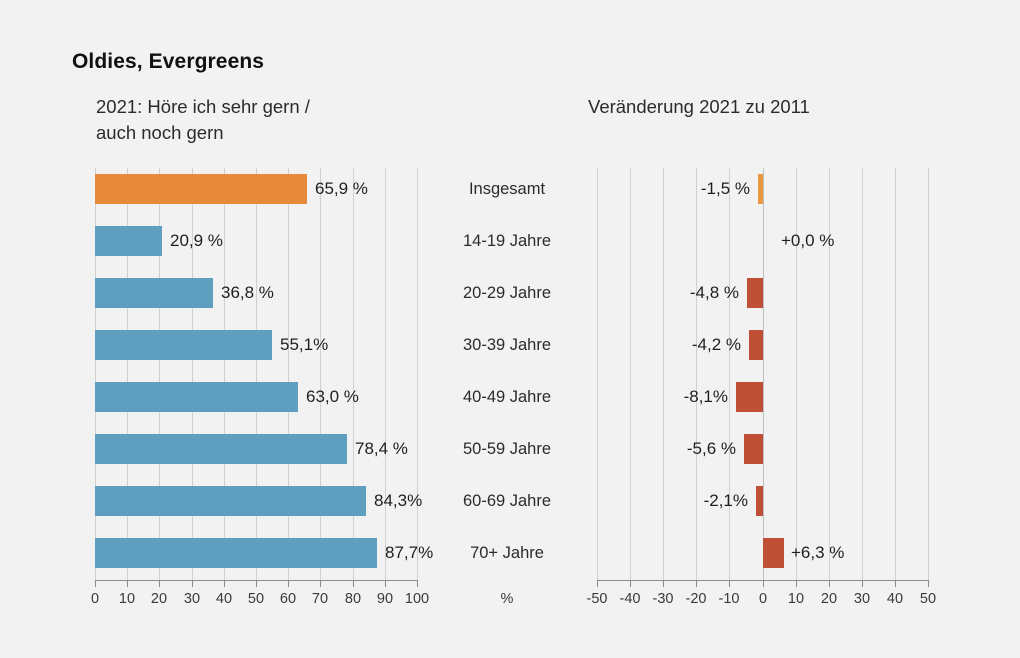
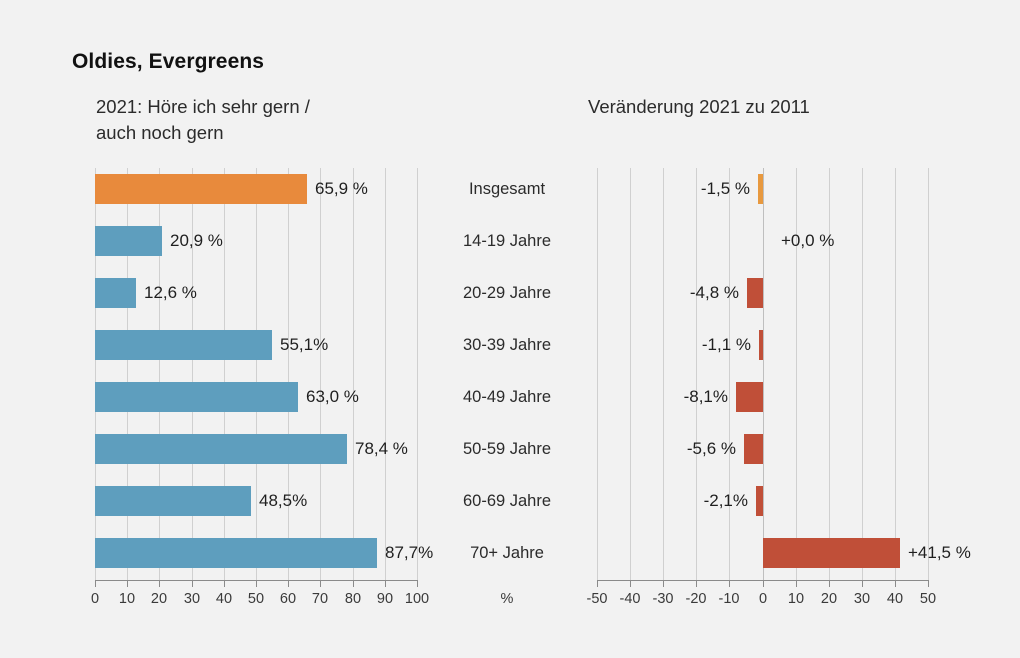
2021: Höre ich sehr gern / auch noch gern/20-29 Jahre: 36,8 -> 12,6
Veränderung 2021 zu 2011/30-39 Jahre: -4,2 -> -1,1
2021: Höre ich sehr gern / auch noch gern/60-69 Jahre: 84,3% -> 48,5%
Veränderung 2021 zu 2011/70+ Jahre: +6,3 -> +41,5
